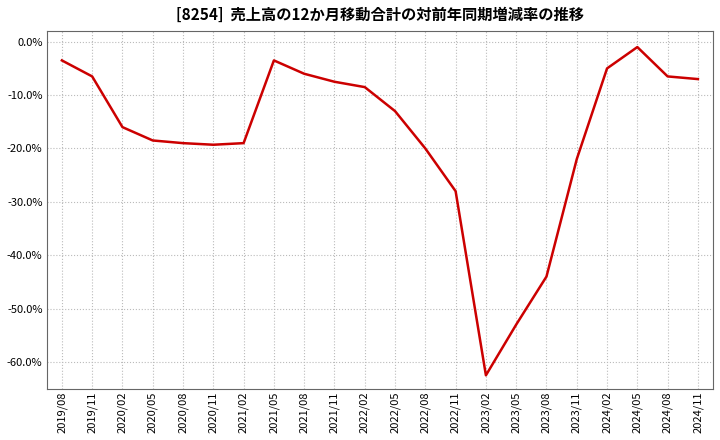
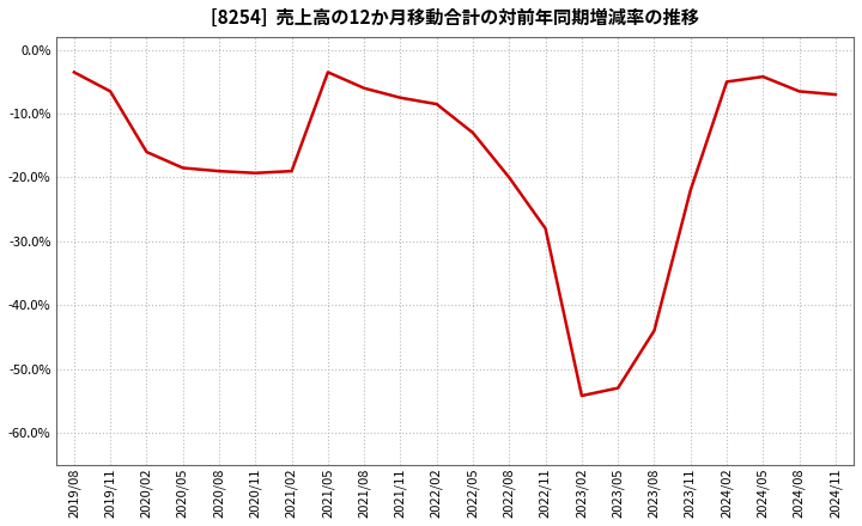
2023/02: -62.5% -> -54.2%
2024/05: -1.0% -> -4.2%
